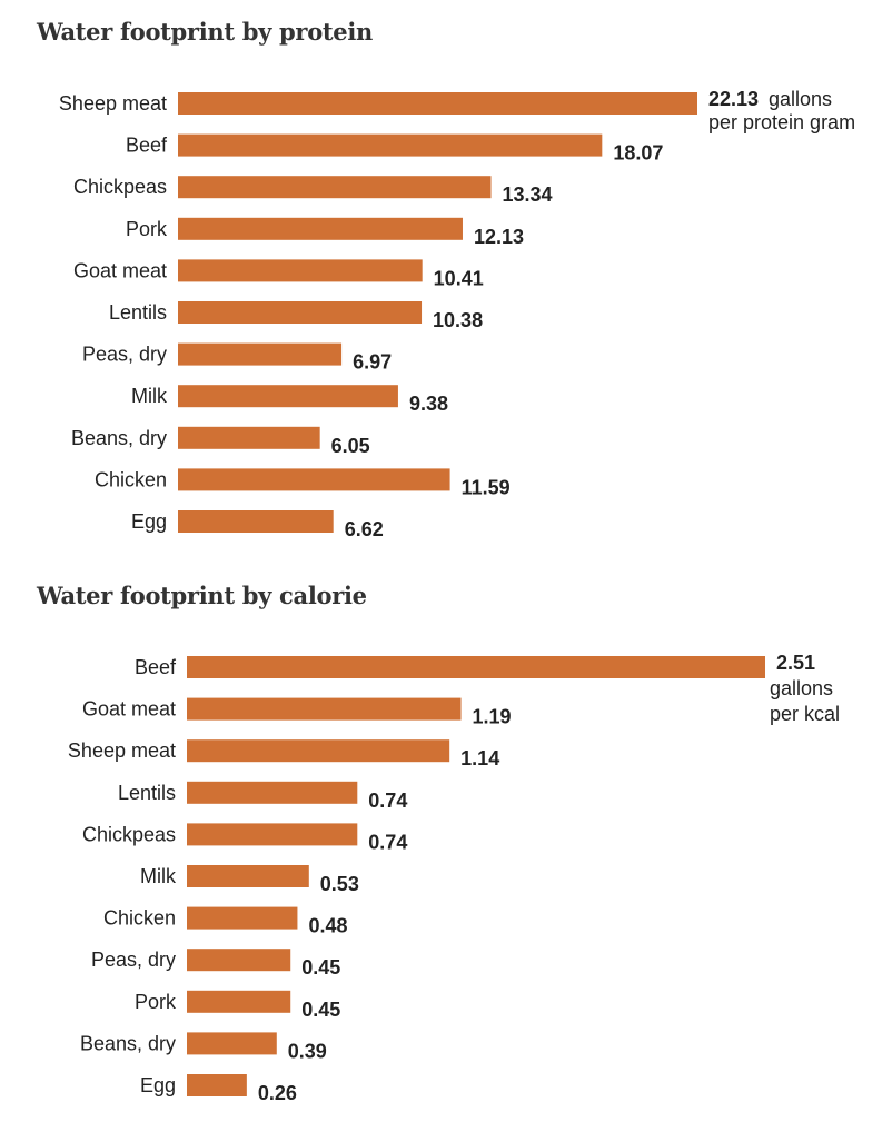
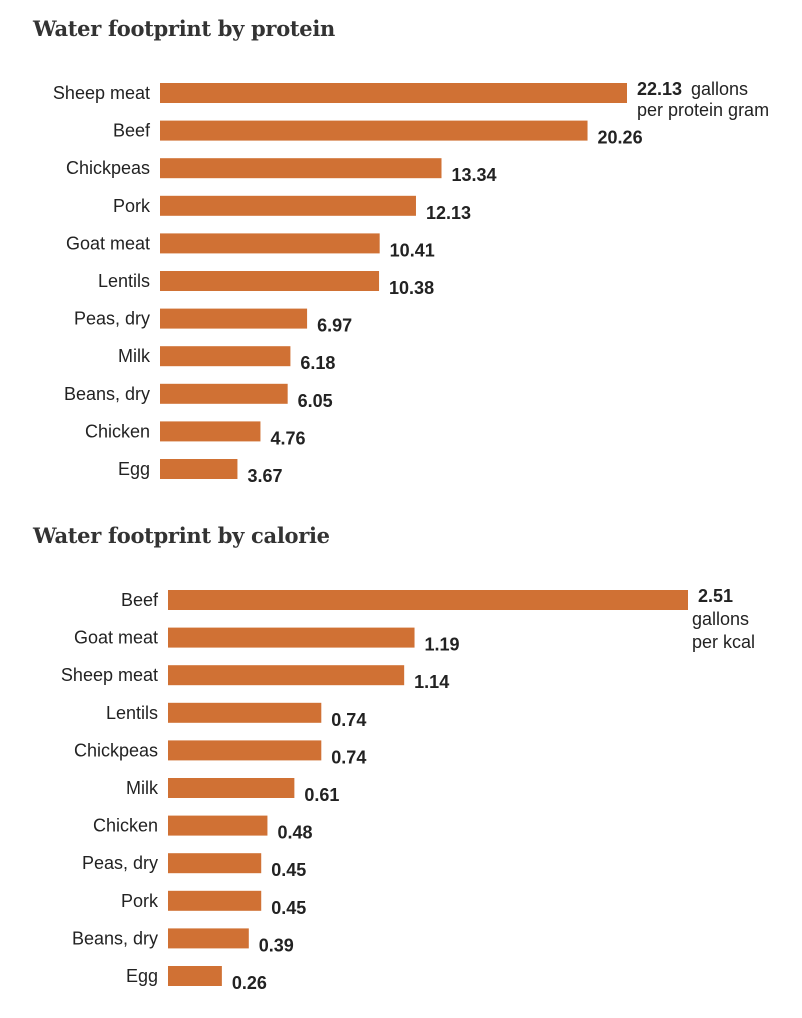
Water footprint by protein/Beef: 18.07 -> 20.26
Water footprint by protein/Milk: 9.38 -> 6.18
Water footprint by protein/Chicken: 11.59 -> 4.76
Water footprint by protein/Egg: 6.62 -> 3.67
Water footprint by calorie/Milk: 0.53 -> 0.61
